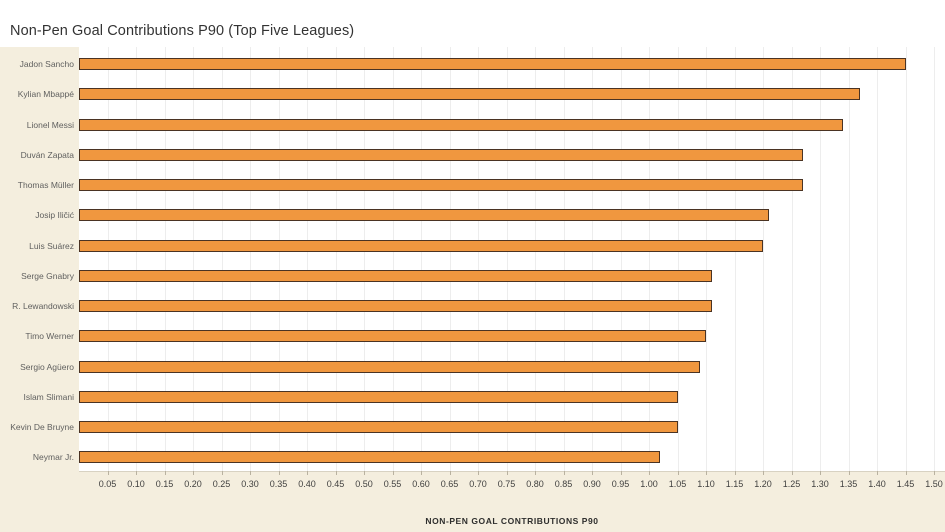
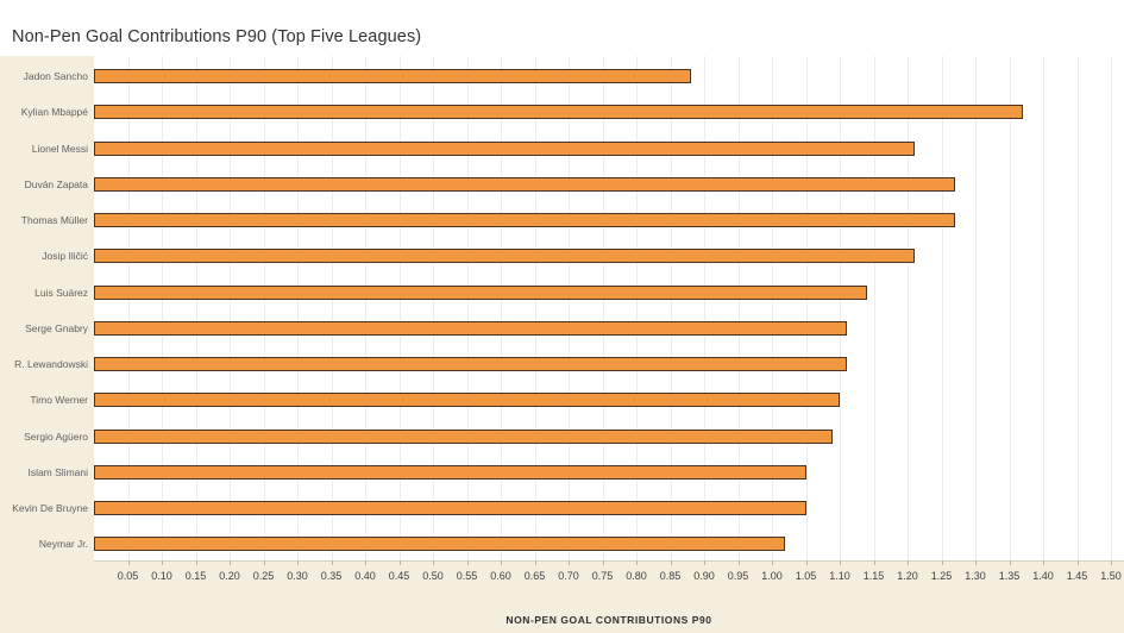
Jadon Sancho: 1.45 -> 0.88
Lionel Messi: 1.34 -> 1.21
Luis Suárez: 1.20 -> 1.14
